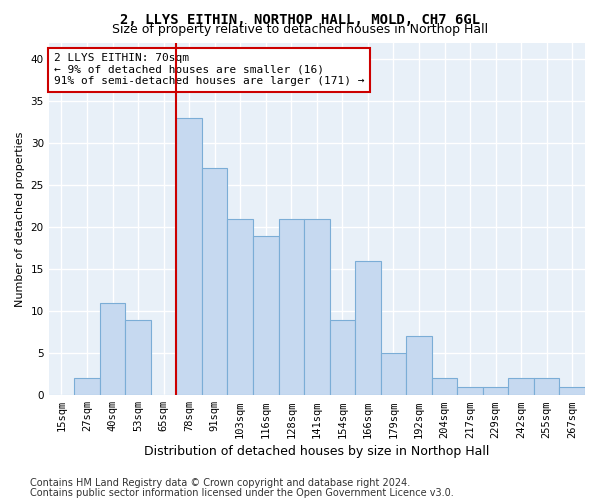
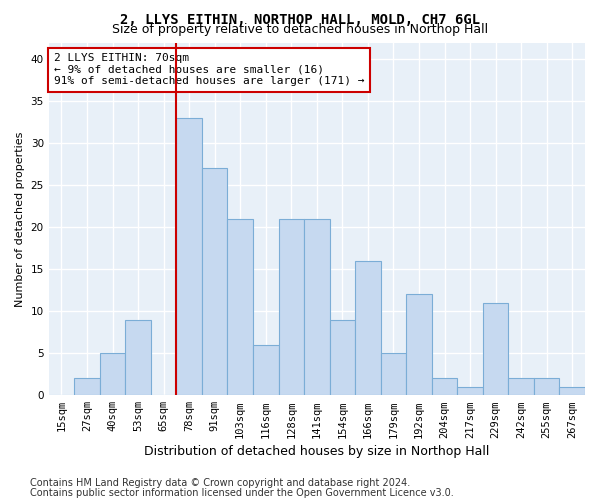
40sqm: 11 -> 5
116sqm: 19 -> 6
192sqm: 7 -> 12
229sqm: 1 -> 11
